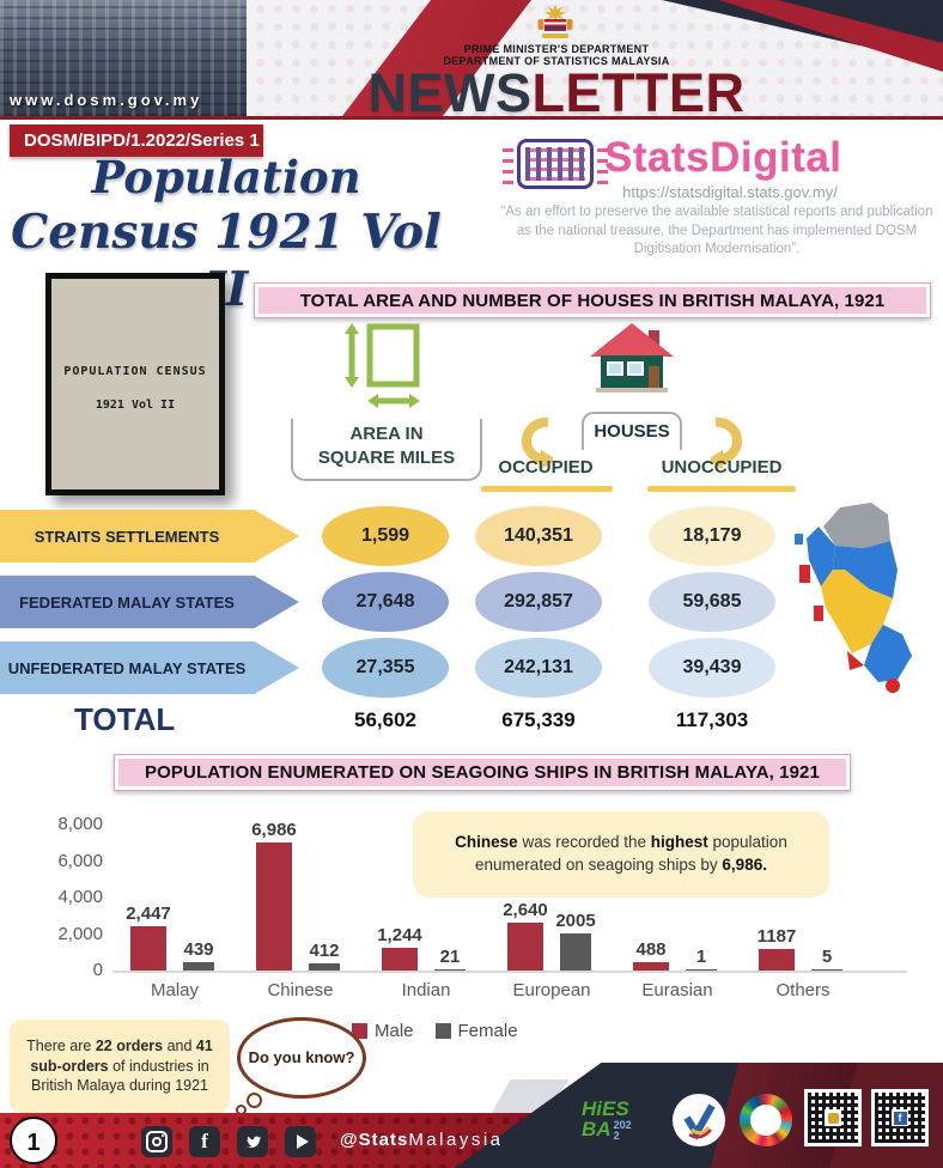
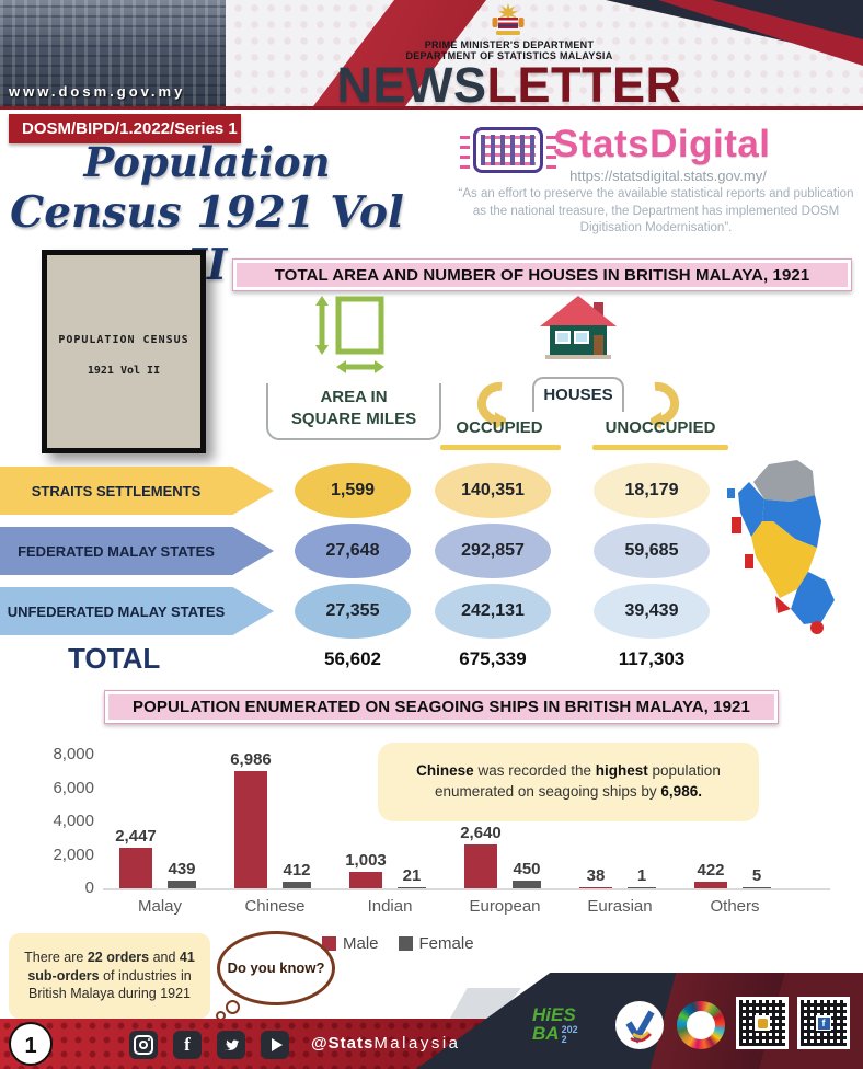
Male/Indian: 1,244 -> 1,003
Female/European: 2005 -> 450
Male/Eurasian: 488 -> 38
Male/Others: 1187 -> 422
